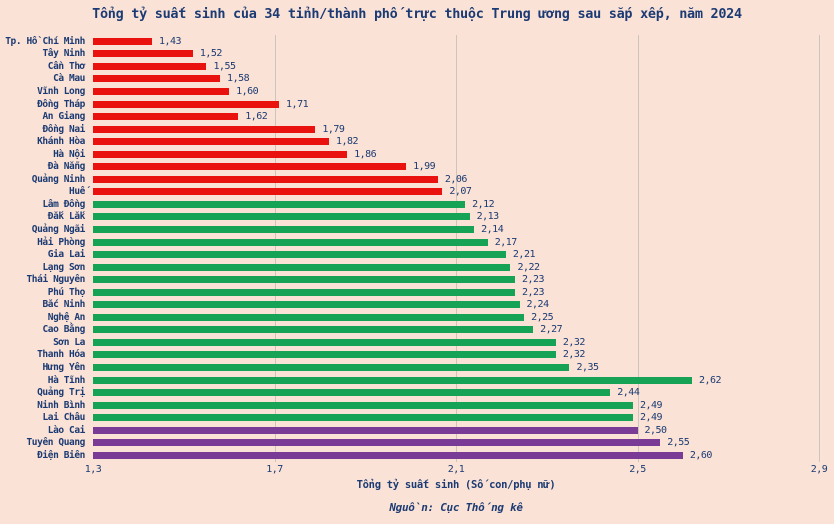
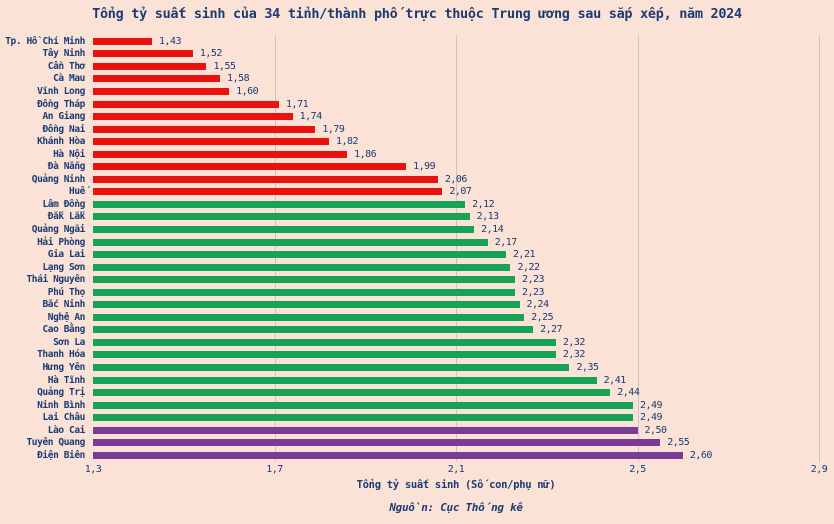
An Giang: 1,62 -> 1,74
Hà Tĩnh: 2,62 -> 2,41
